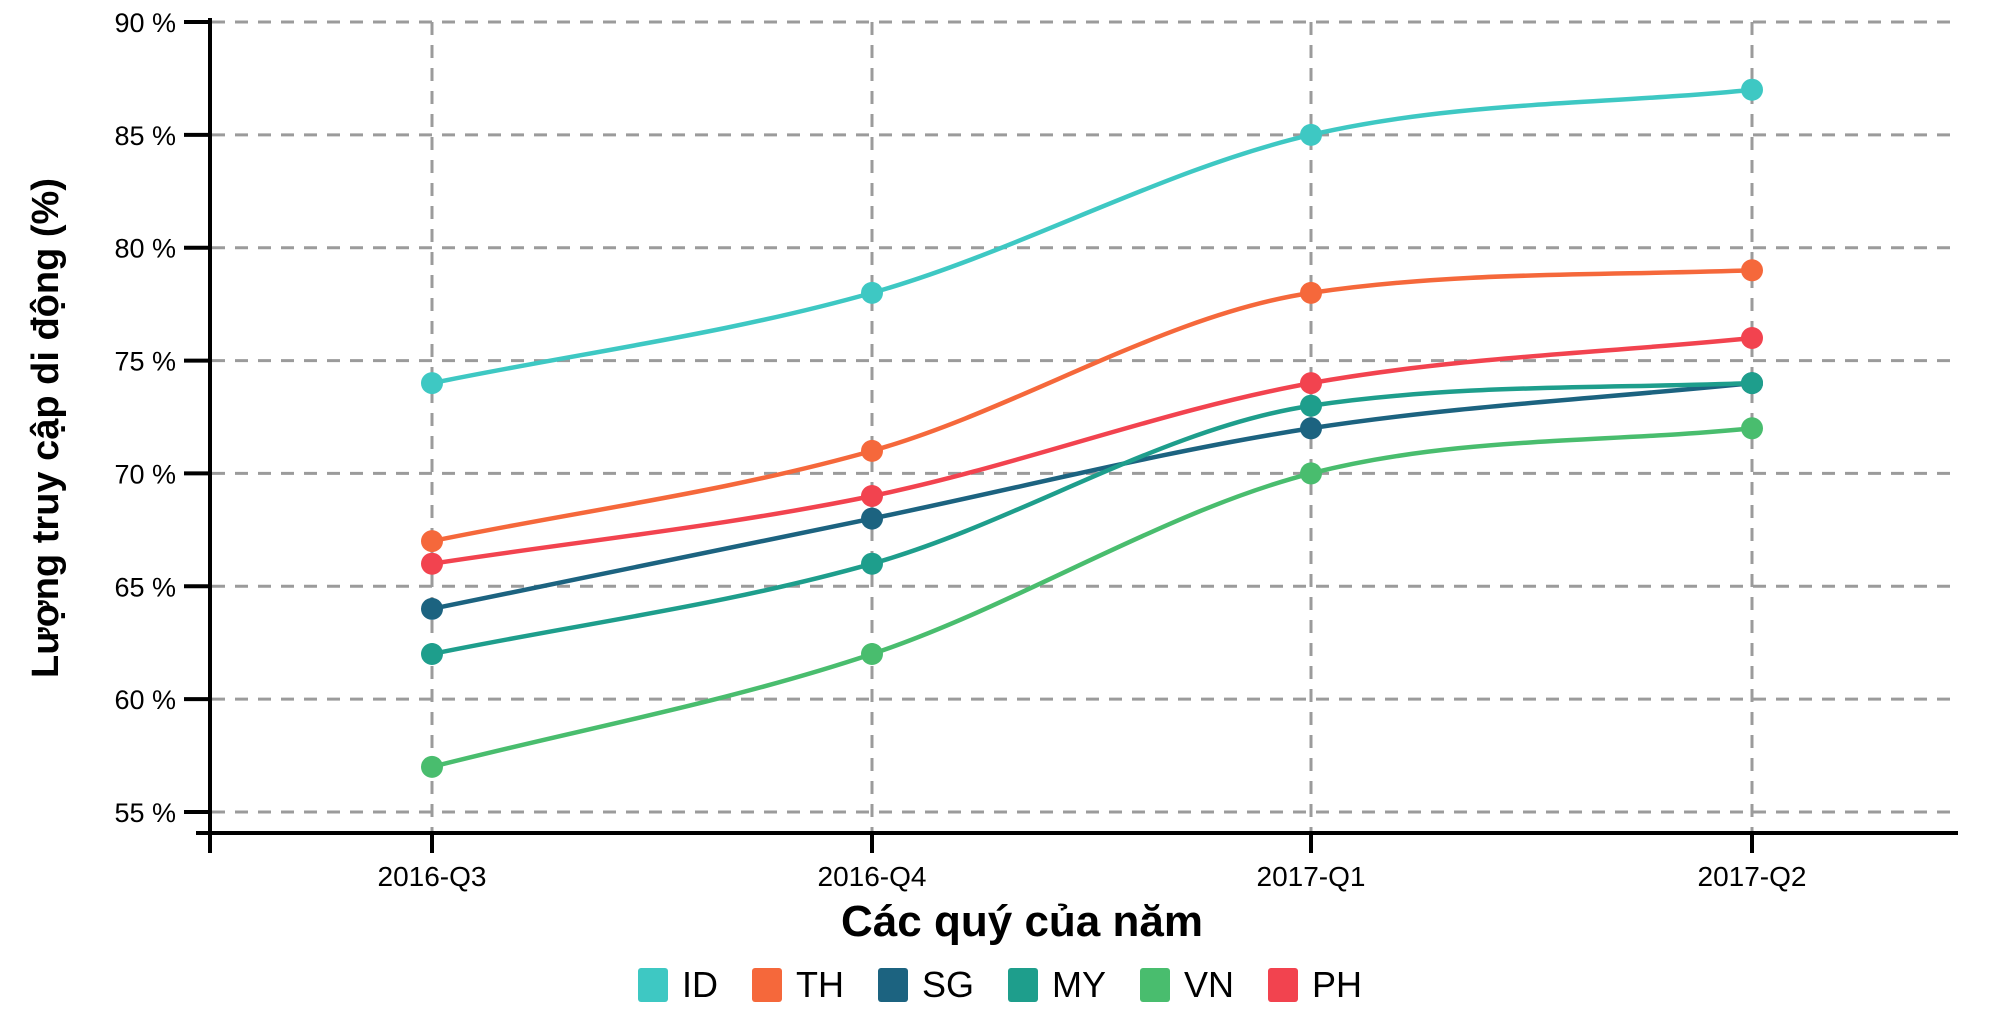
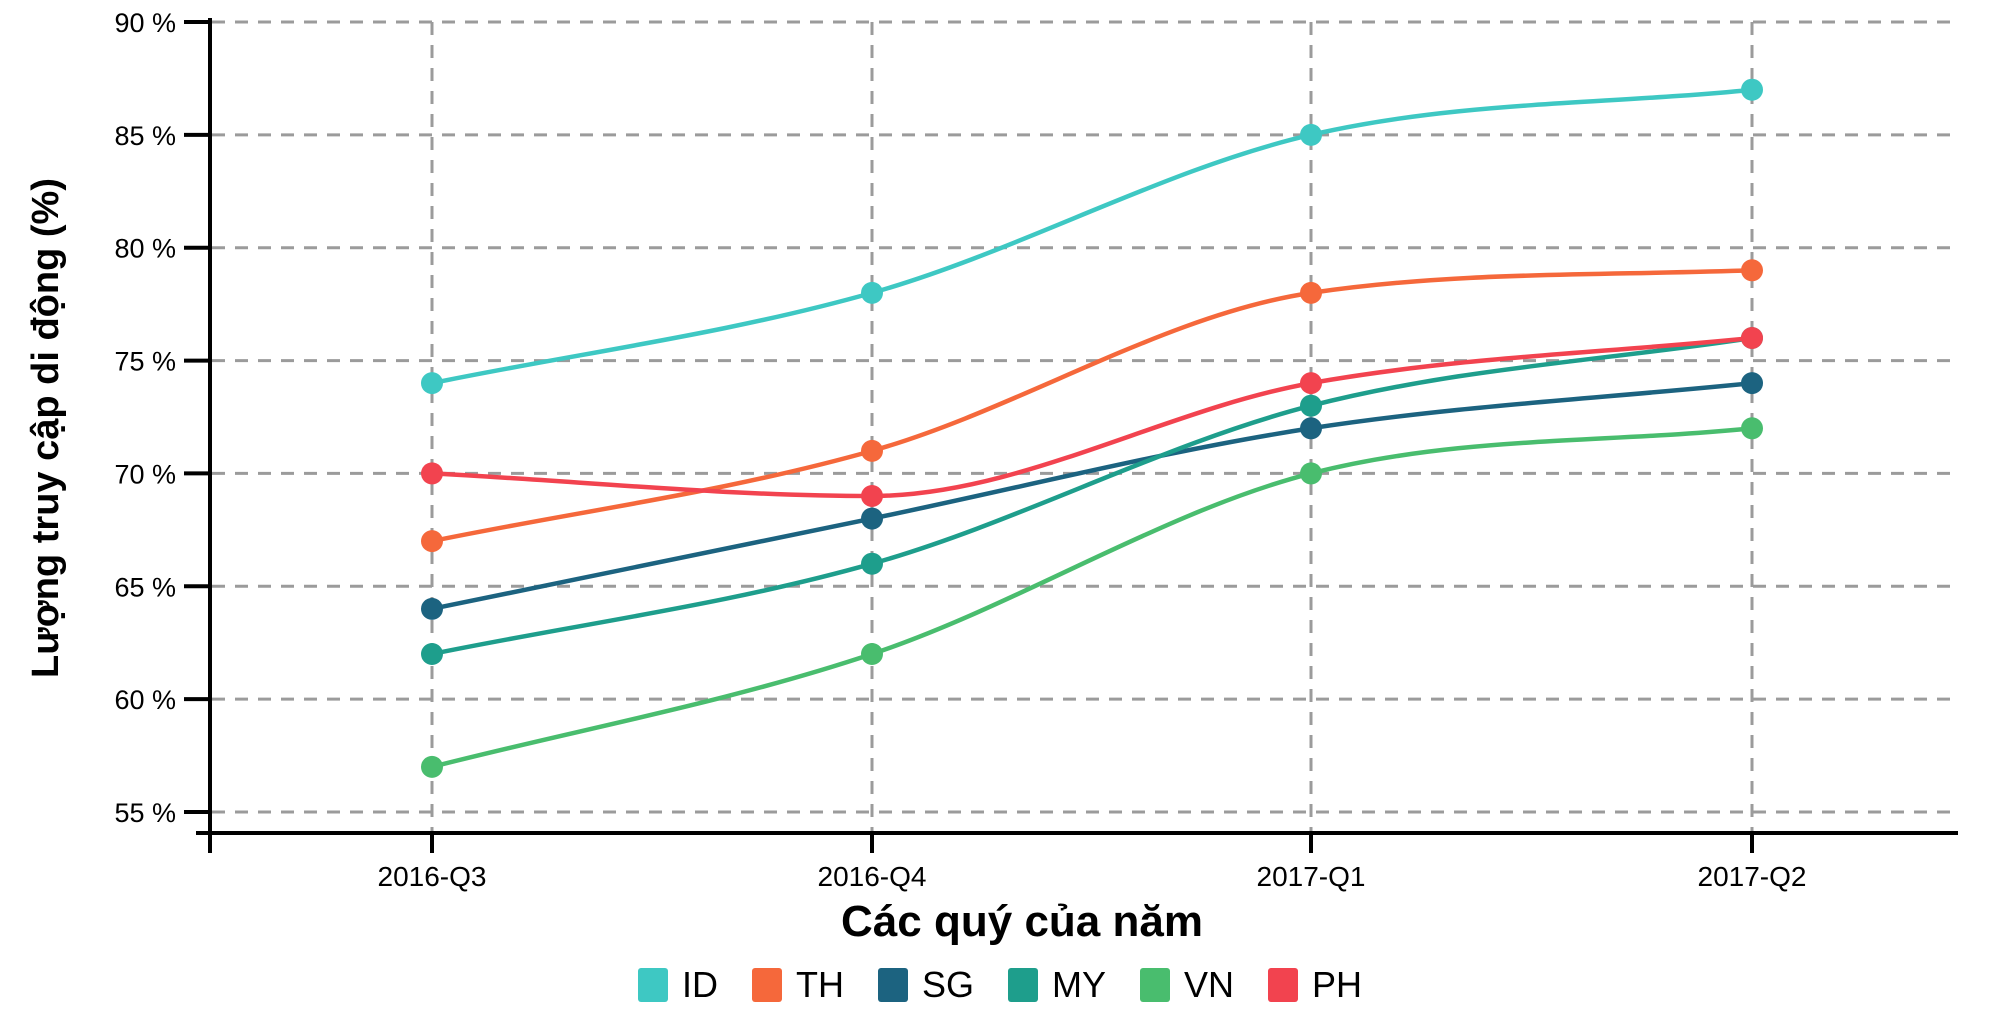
PH/2016-Q3: 66% -> 70%
MY/2017-Q2: 74% -> 76%
